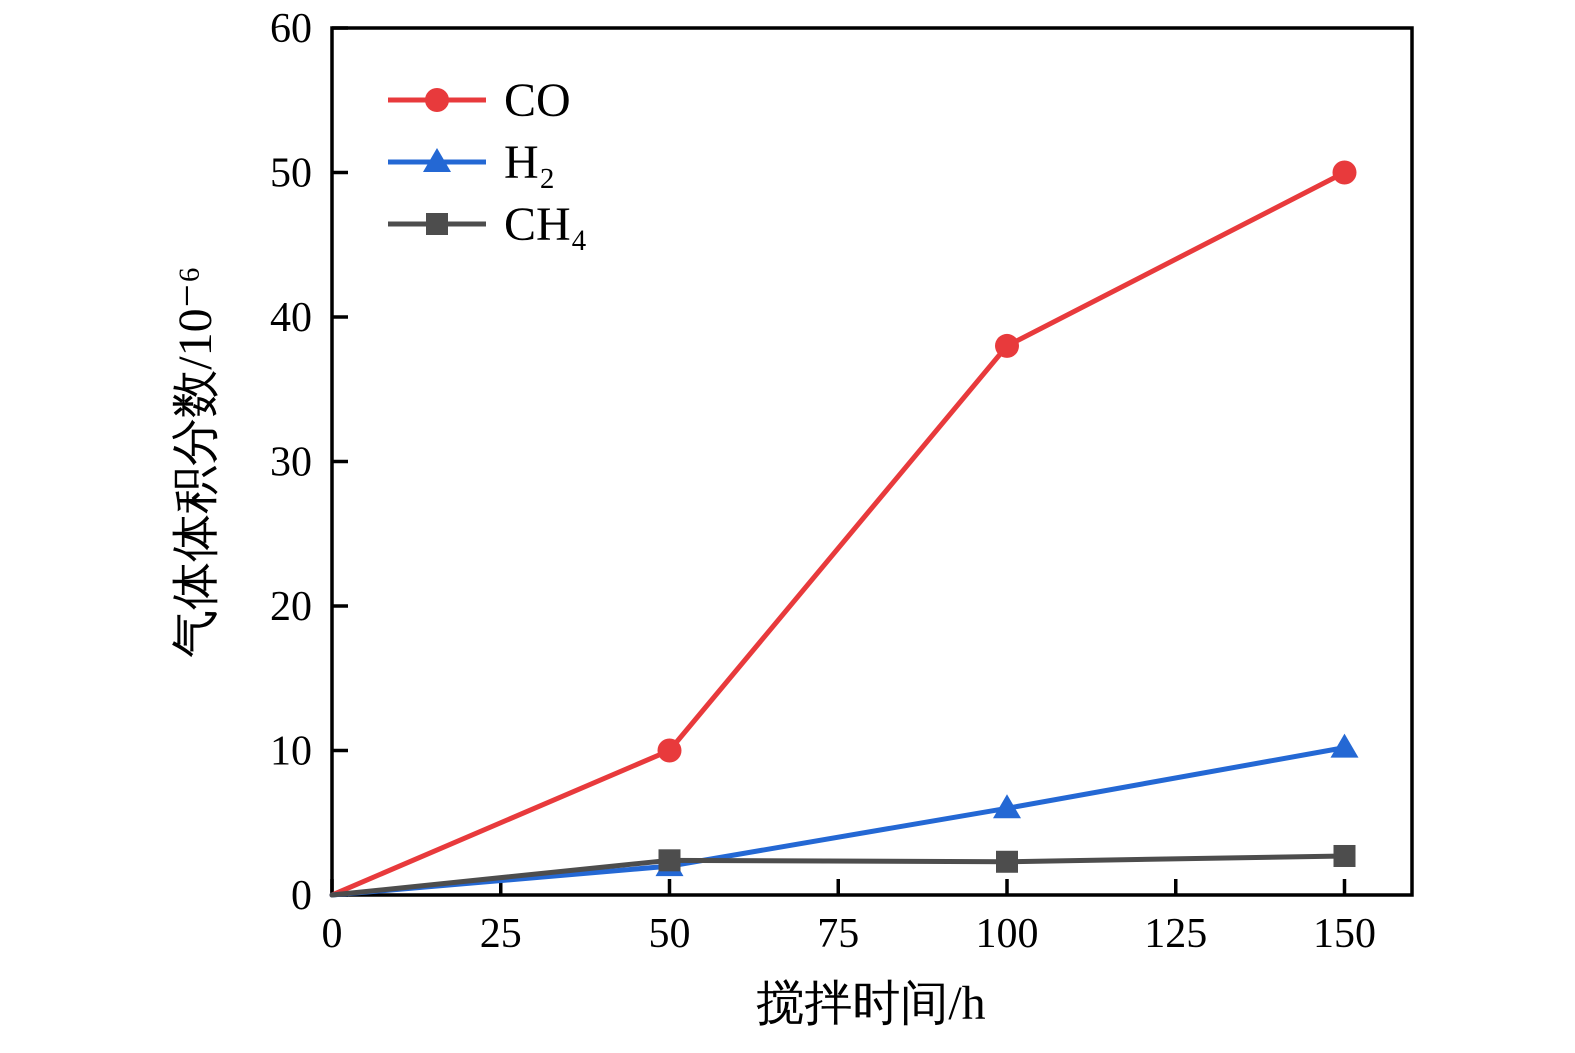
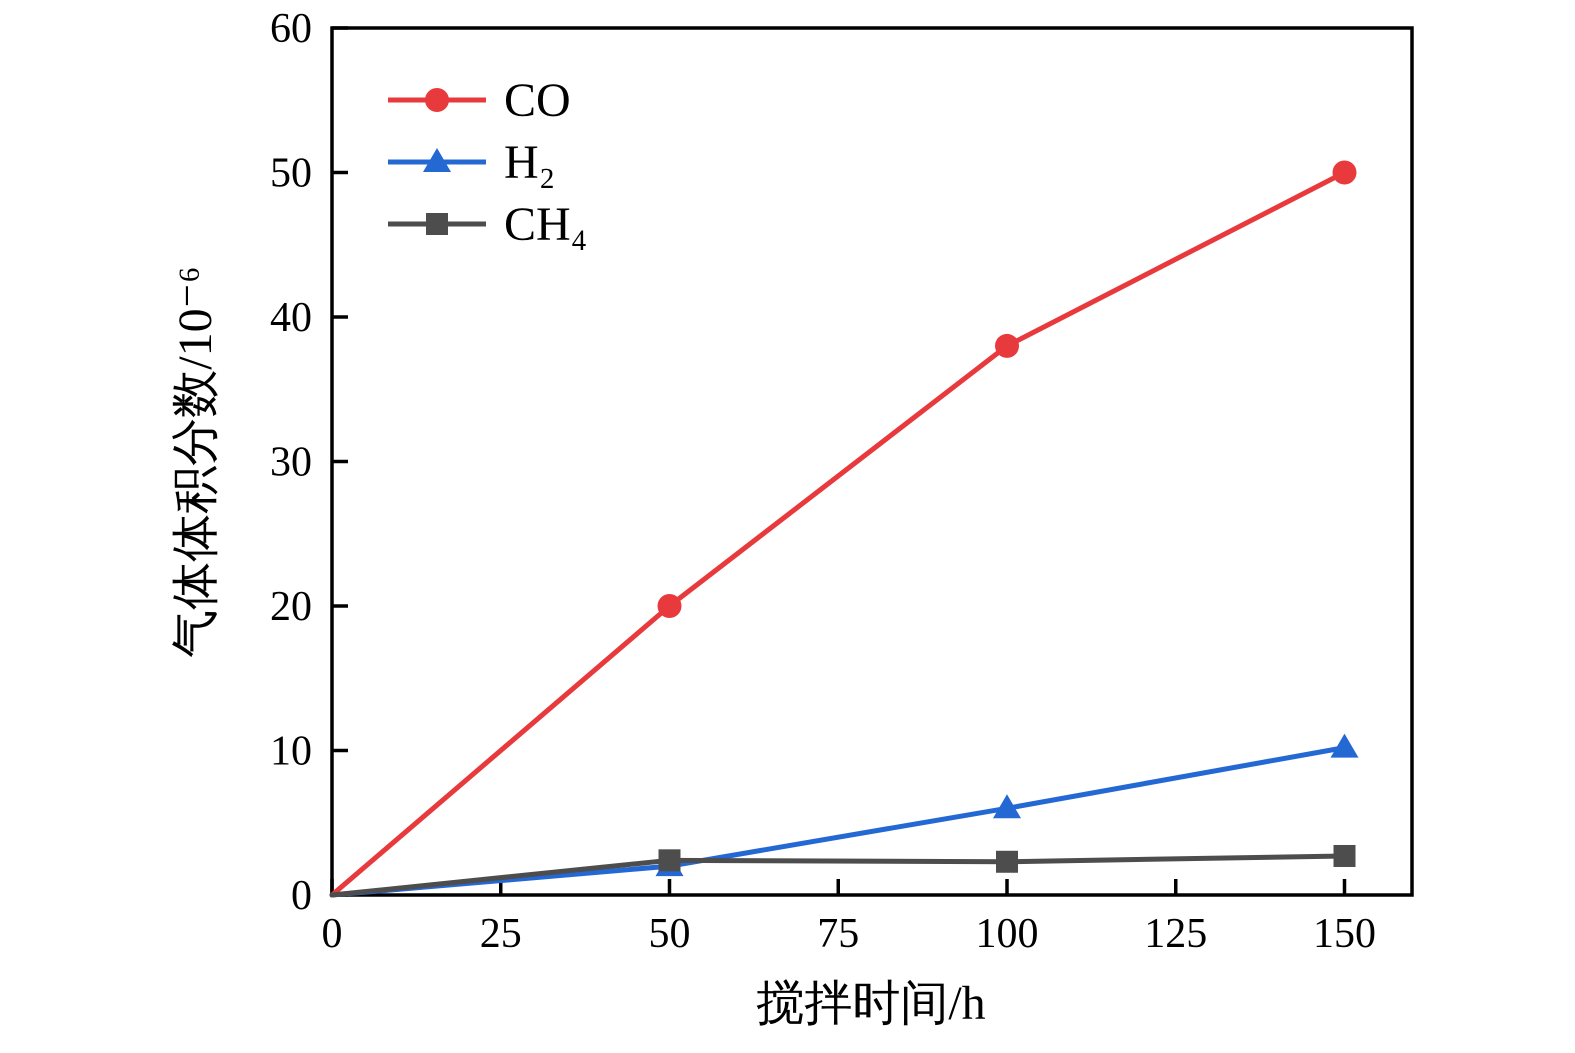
CO/50: 10 -> 20
